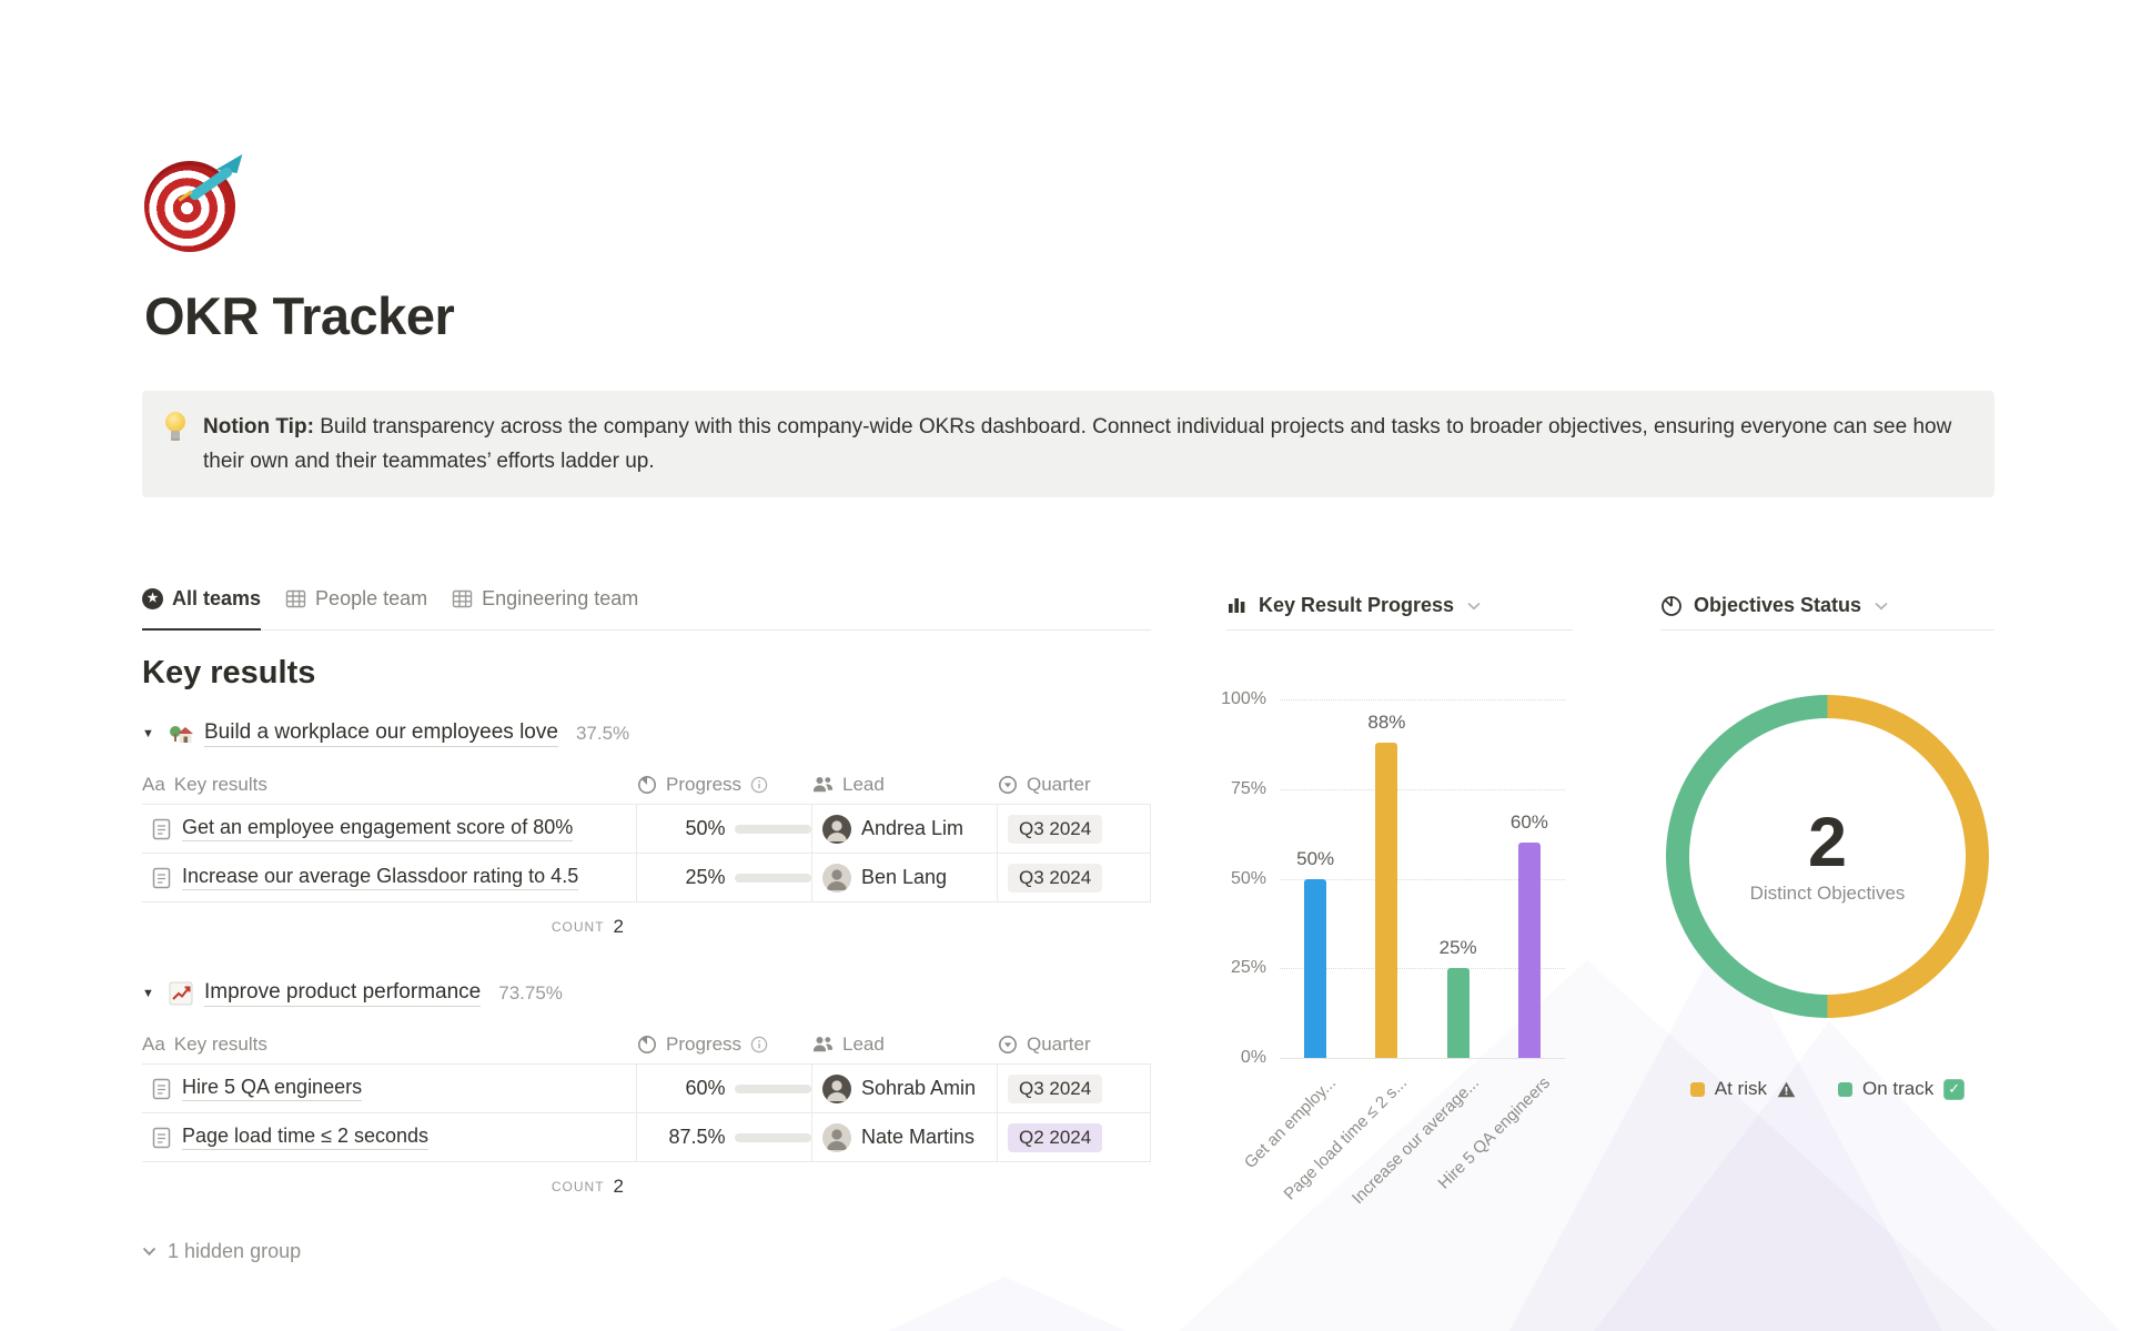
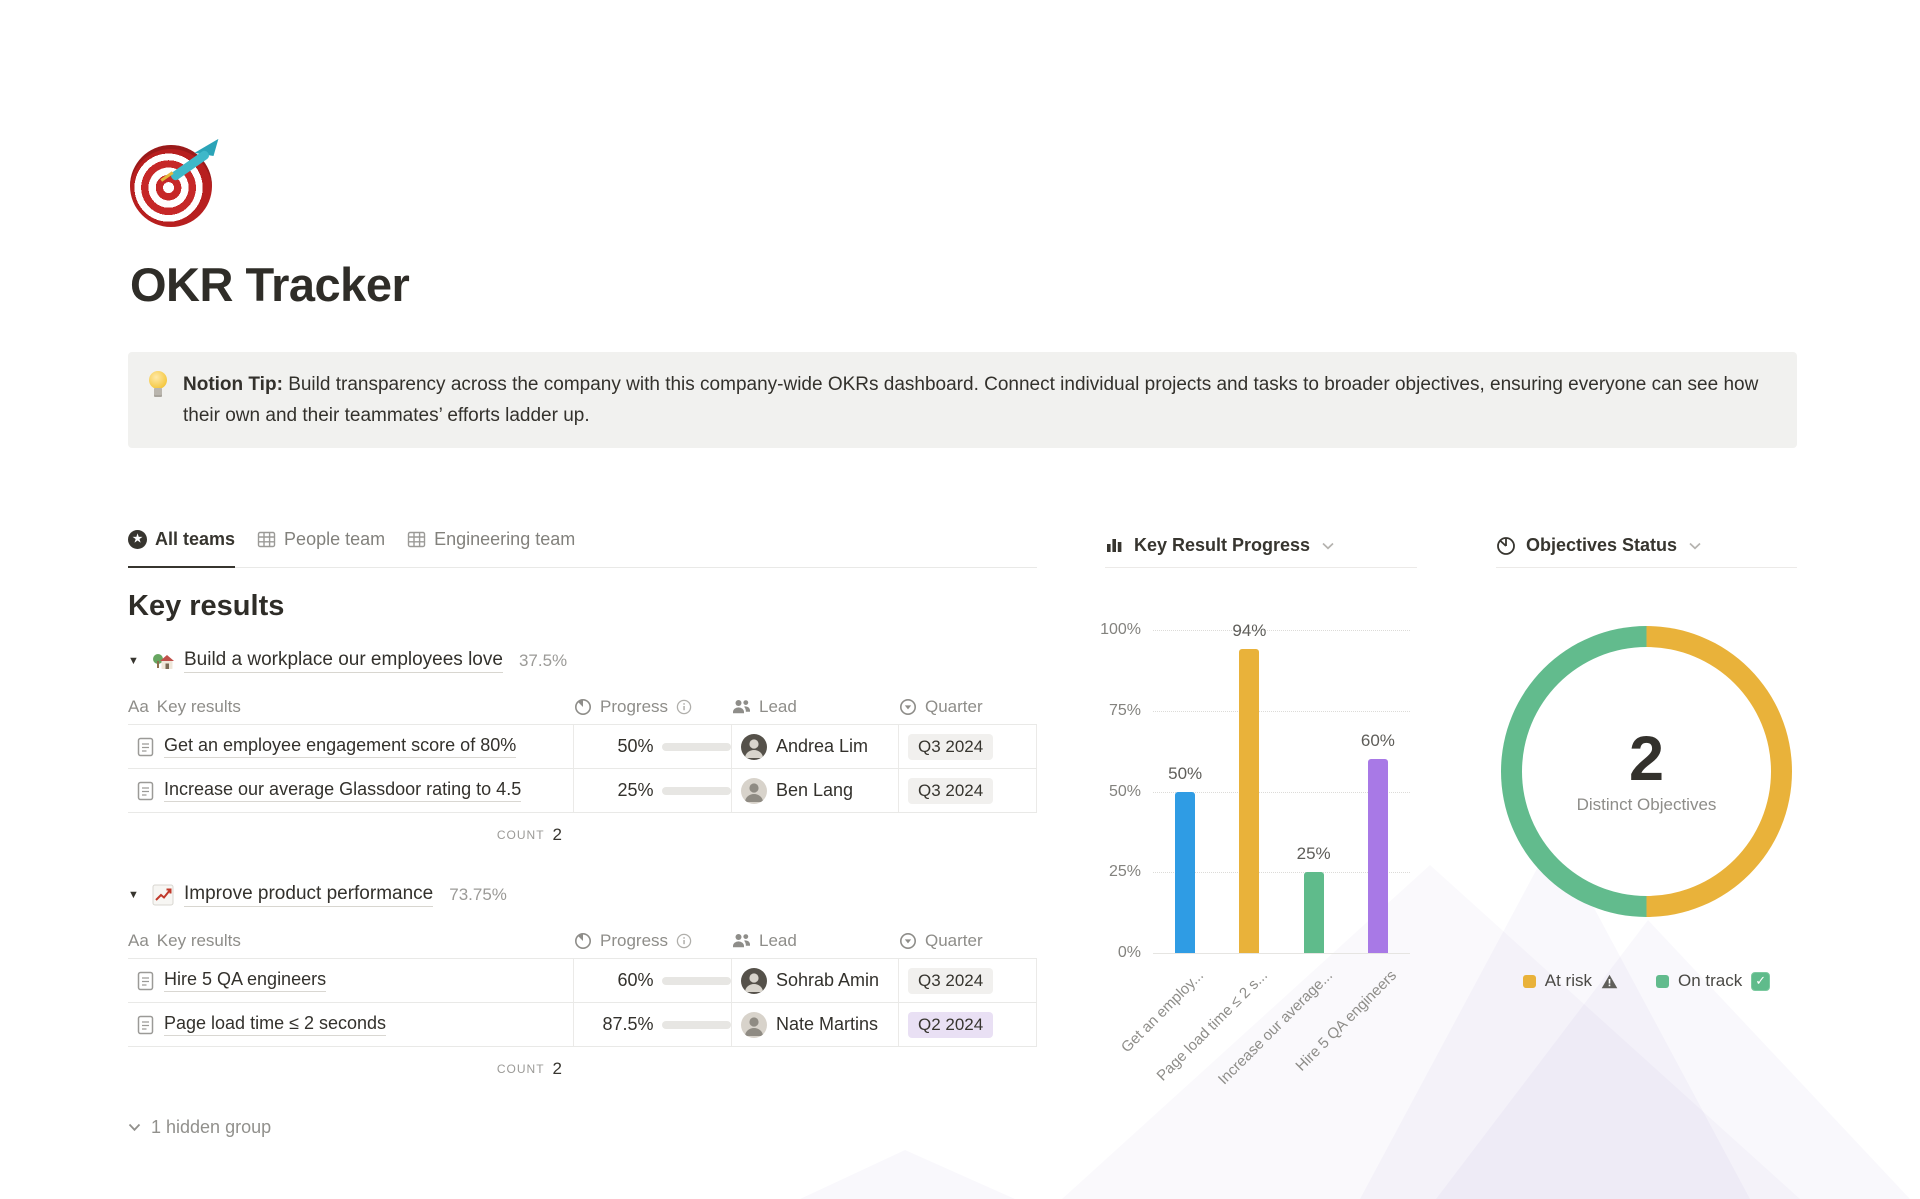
Key Result Progress/Page load time ≤ 2 s...: 88% -> 94%
